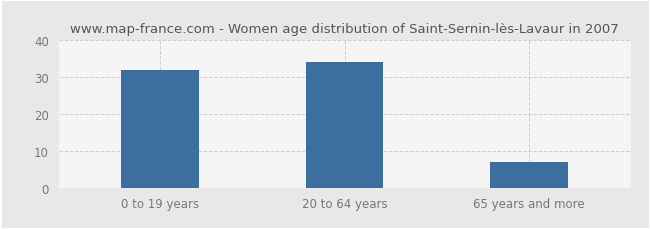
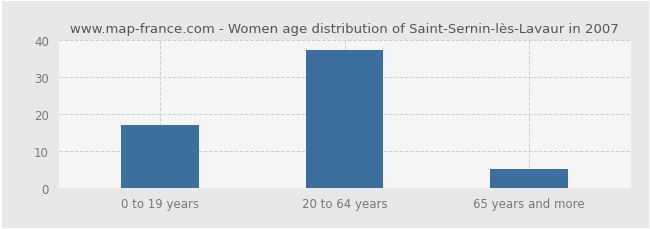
0 to 19 years: 32.0 -> 17.0
20 to 64 years: 34.0 -> 37.5
65 years and more: 7.0 -> 5.0
